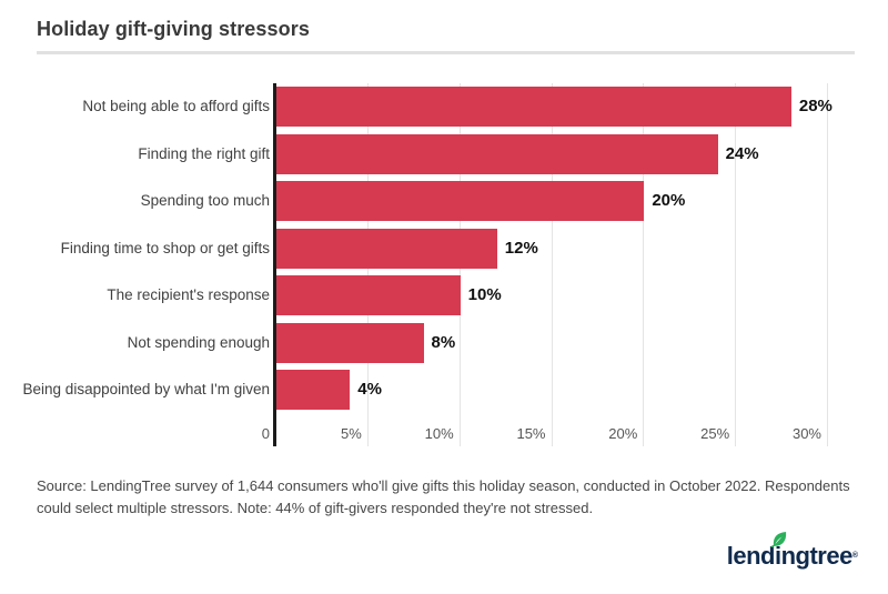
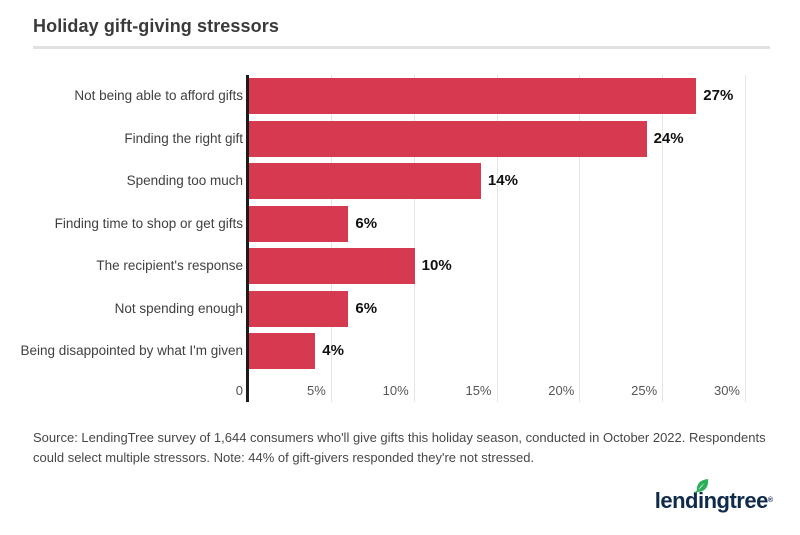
Not being able to afford gifts: 28% -> 27%
Spending too much: 20% -> 14%
Finding time to shop or get gifts: 12% -> 6%
Not spending enough: 8% -> 6%
